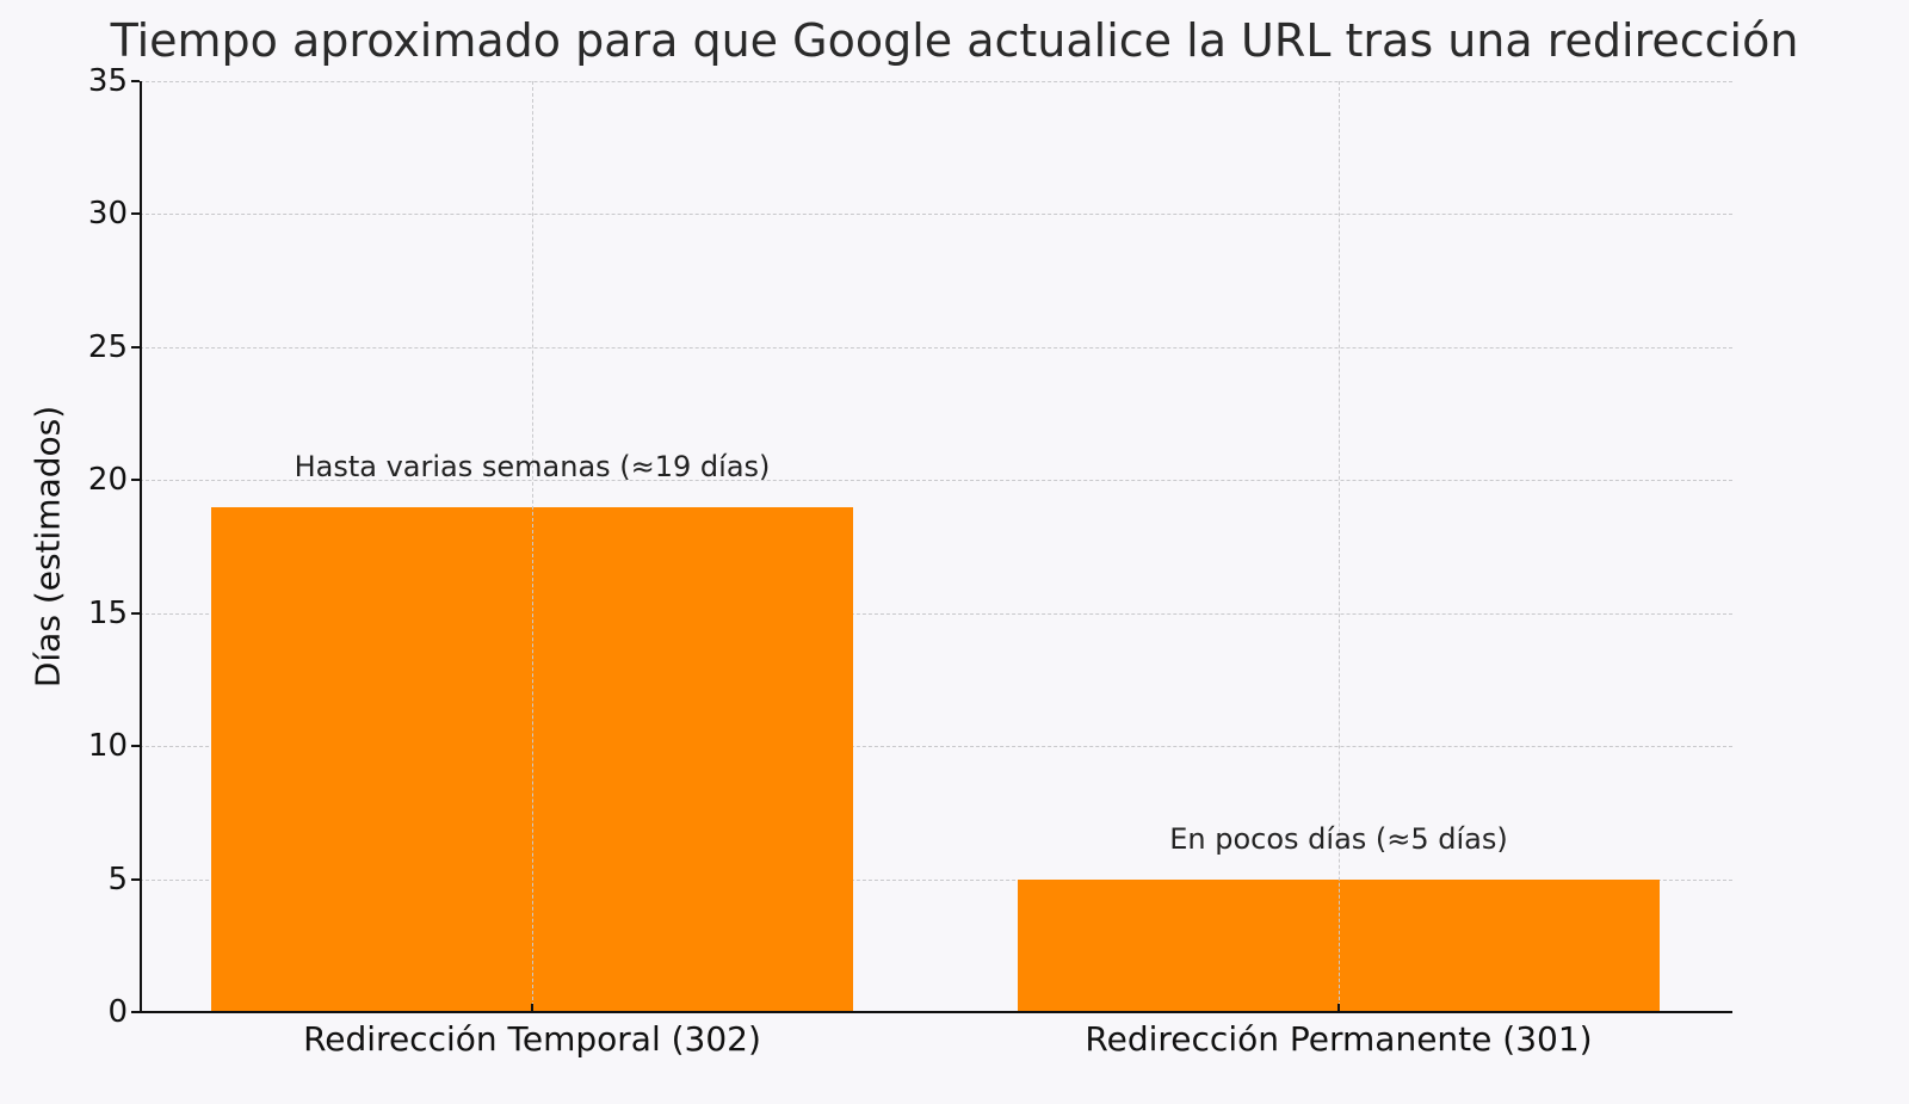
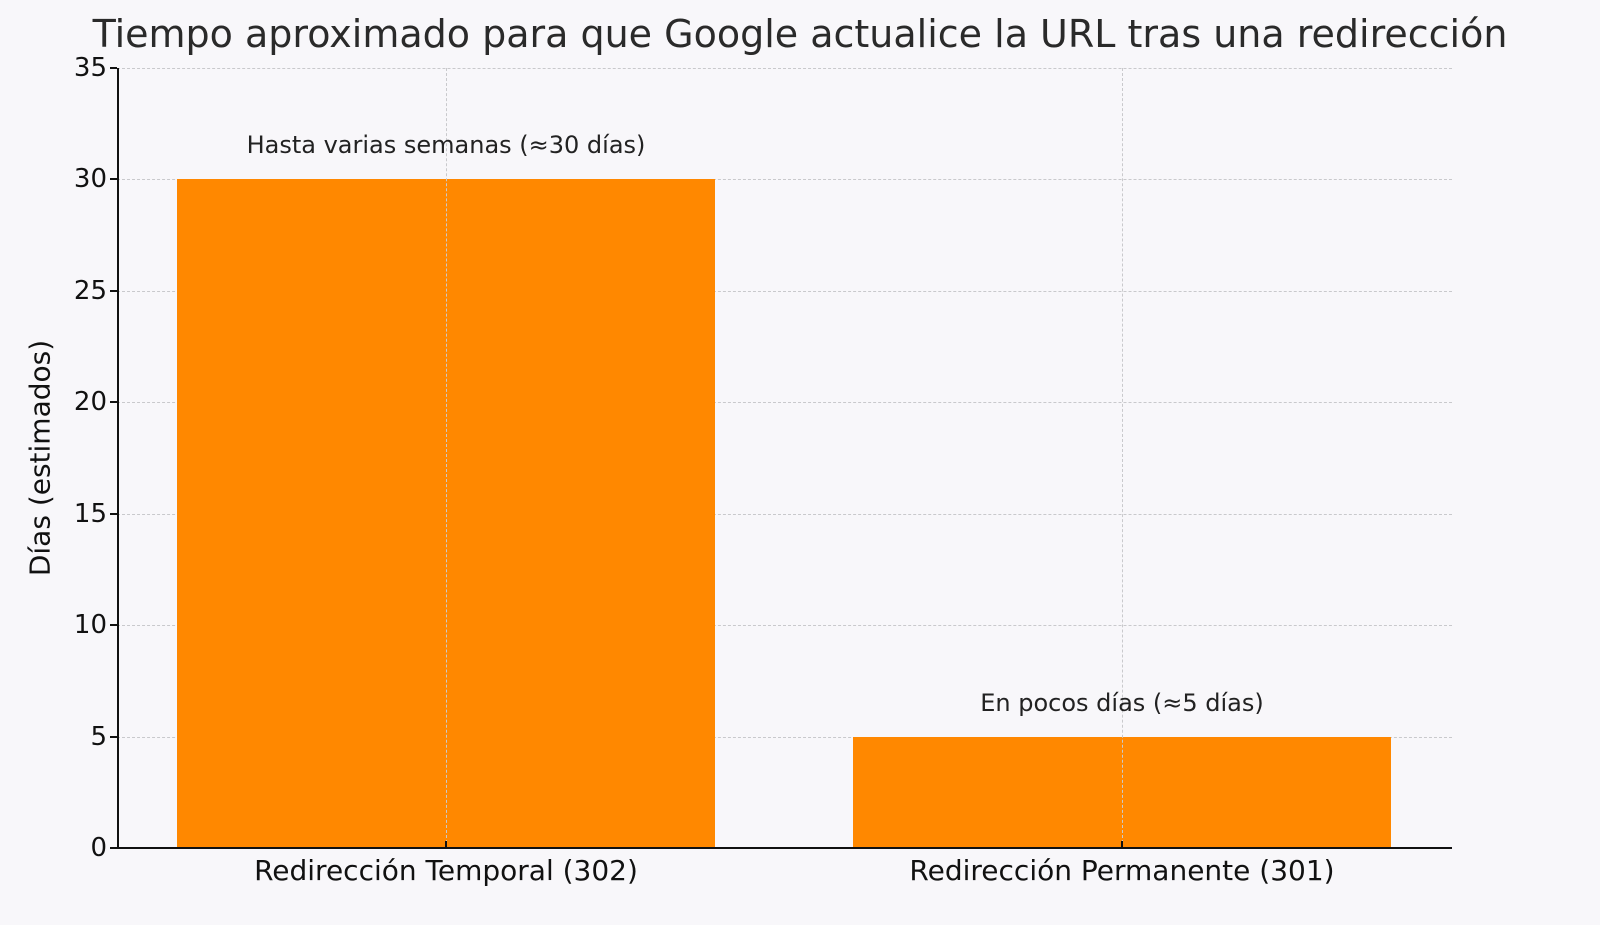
Redirección Temporal (302): 19 -> 30
